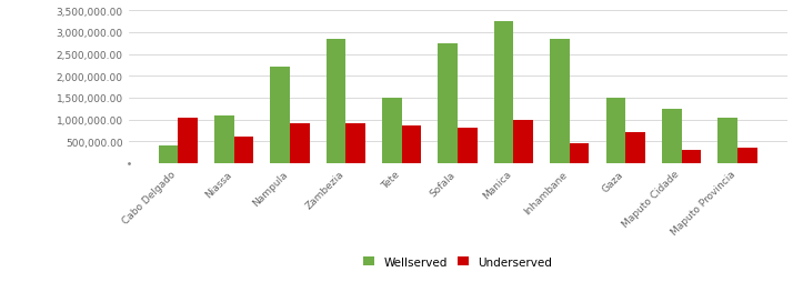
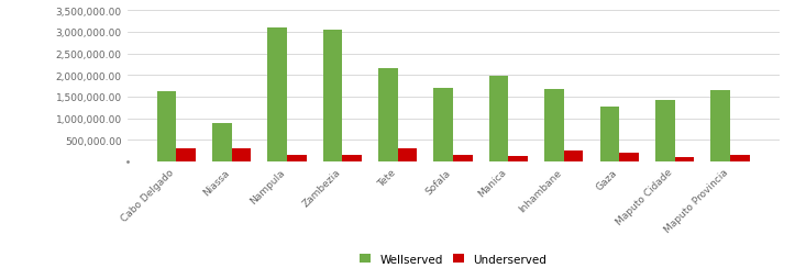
Wellserved/Cabo Delgado: 400,000 -> 1,620,000
Underserved/Cabo Delgado: 1,050,000 -> 290,000
Wellserved/Niassa: 1,100,000 -> 880,000
Underserved/Niassa: 600,000 -> 310,000
Wellserved/Nampula: 2,200,000 -> 3,100,000
Underserved/Nampula: 900,000 -> 150,000
Wellserved/Zambezia: 2,850,000 -> 3,050,000
Underserved/Zambezia: 900,000 -> 140,000
Wellserved/Tete: 1,500,000 -> 2,150,000
Underserved/Tete: 850,000 -> 310,000
Wellserved/Sofala: 2,750,000 -> 1,700,000
Underserved/Sofala: 800,000 -> 140,000
Wellserved/Manica: 3,250,000 -> 1,980,000
Underserved/Manica: 1,000,000 -> 130,000
Wellserved/Inhambane: 2,850,000 -> 1,680,000
Underserved/Inhambane: 450,000 -> 260,000
Wellserved/Gaza: 1,500,000 -> 1,260,000
Underserved/Gaza: 700,000 -> 190,000
Wellserved/Maputo Cidade: 1,250,000 -> 1,420,000
Underserved/Maputo Cidade: 300,000 -> 100,000
Wellserved/Maputo Provincia: 1,050,000 -> 1,640,000
Underserved/Maputo Provincia: 350,000 -> 140,000
